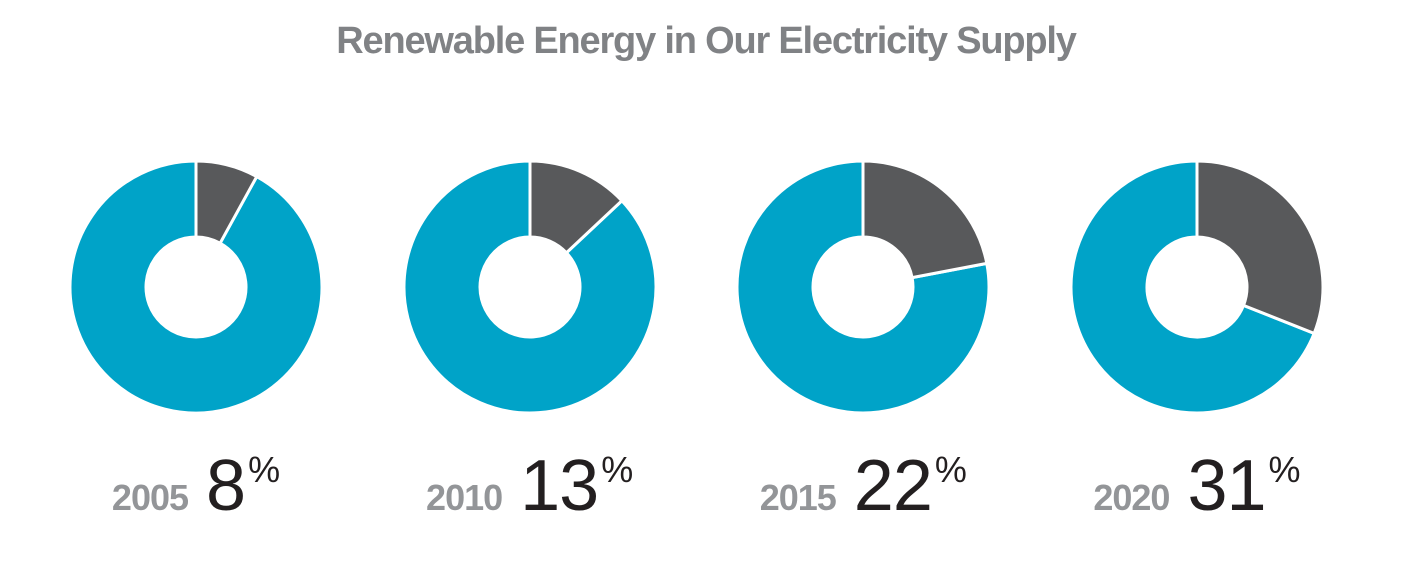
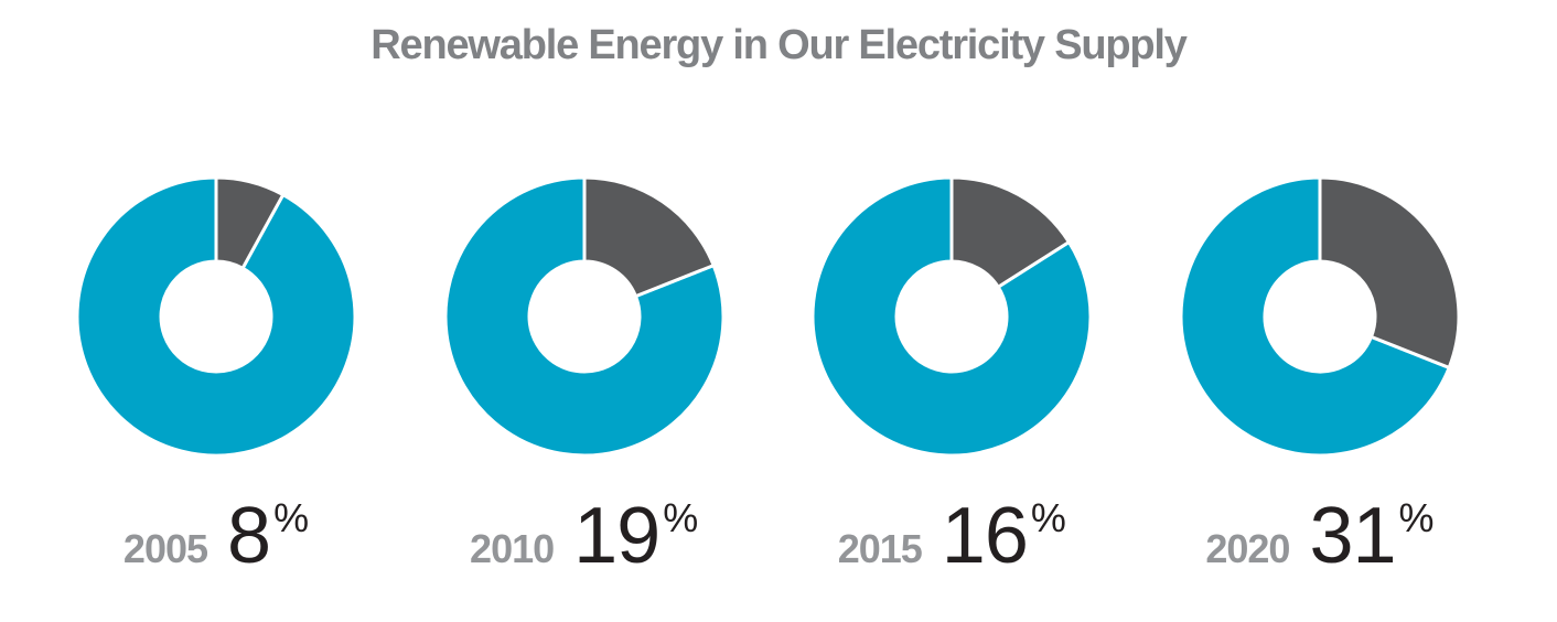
2010: 13 -> 19
2015: 22 -> 16
